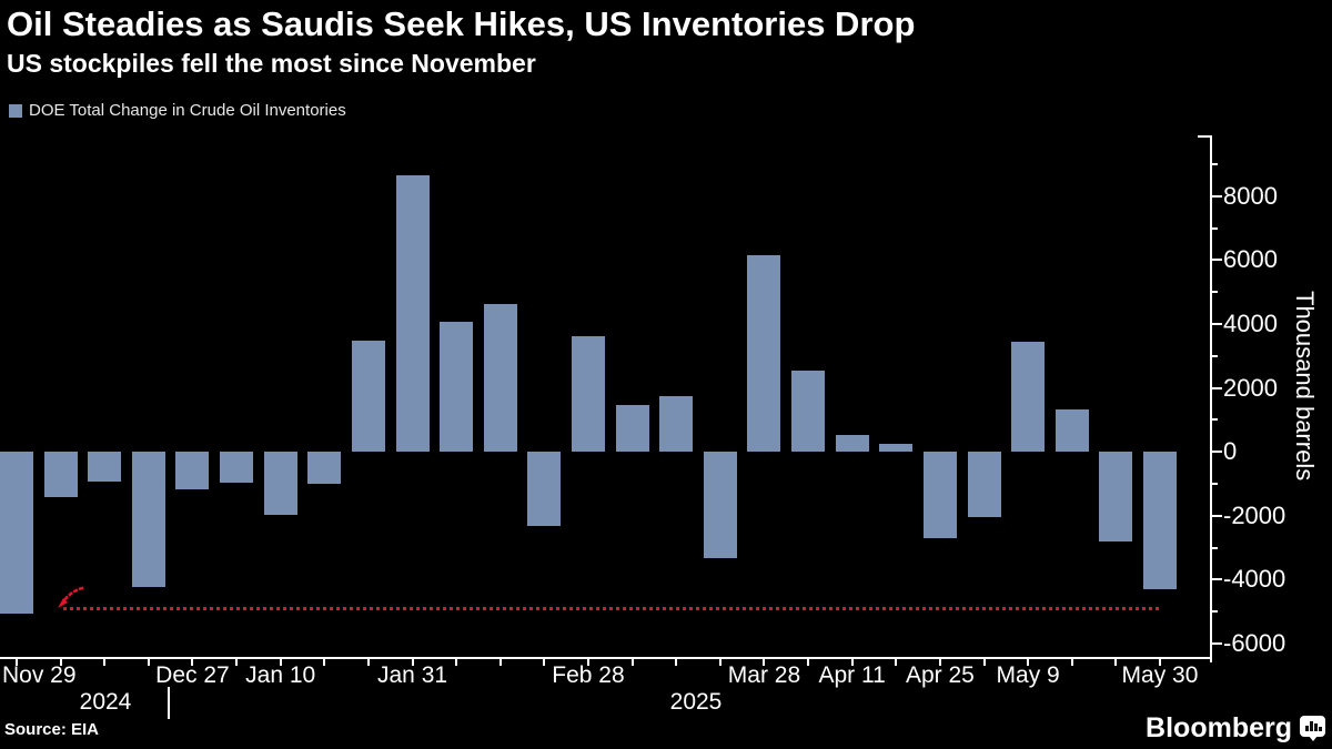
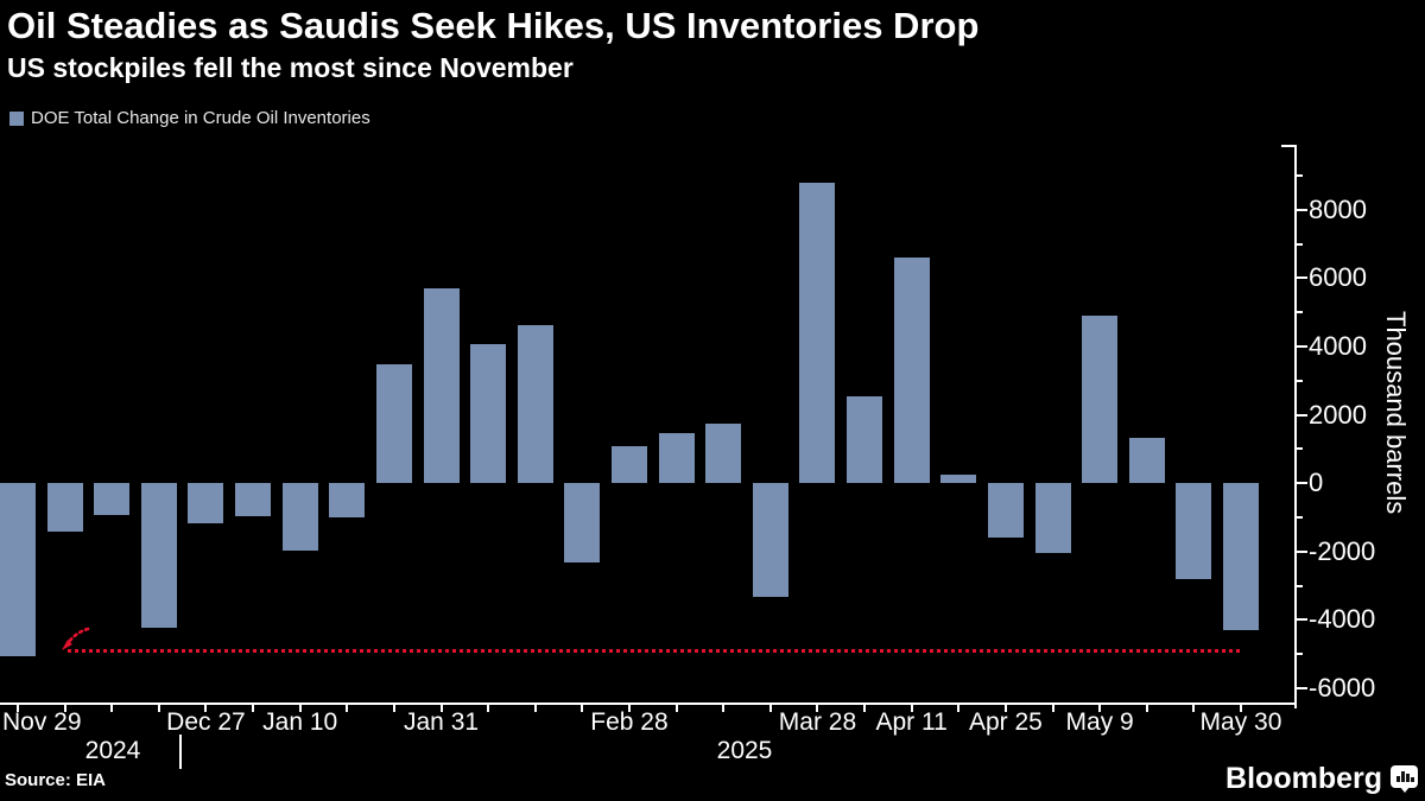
Jan 31: 8700 -> 5700
Feb 28: 3600 -> 1100
Mar 28: 6200 -> 8800
Apr 11: 500 -> 6600
Apr 25: -2700 -> -1600
May 9: 3500 -> 4900
